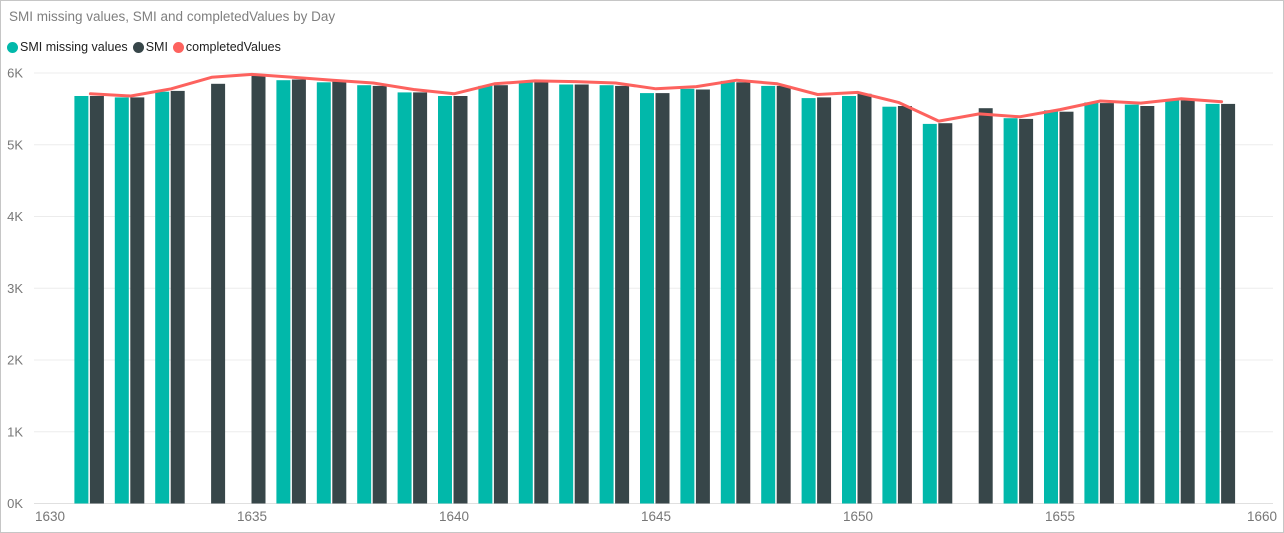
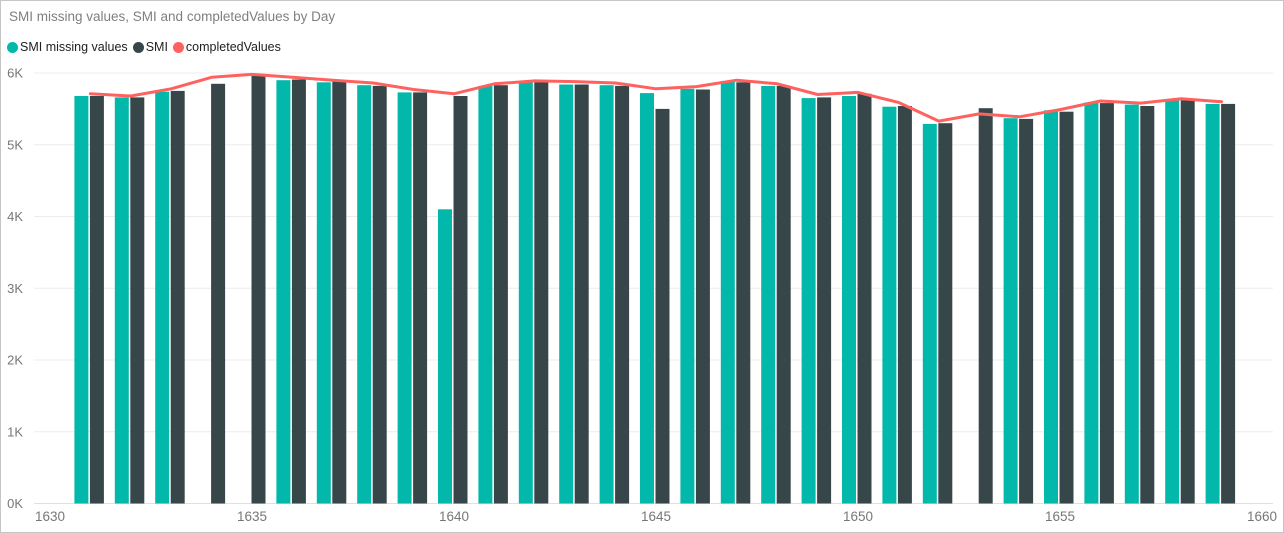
SMI missing values/1640: 5.7K -> 4.1K
SMI/1645: 5.7K -> 5.5K
